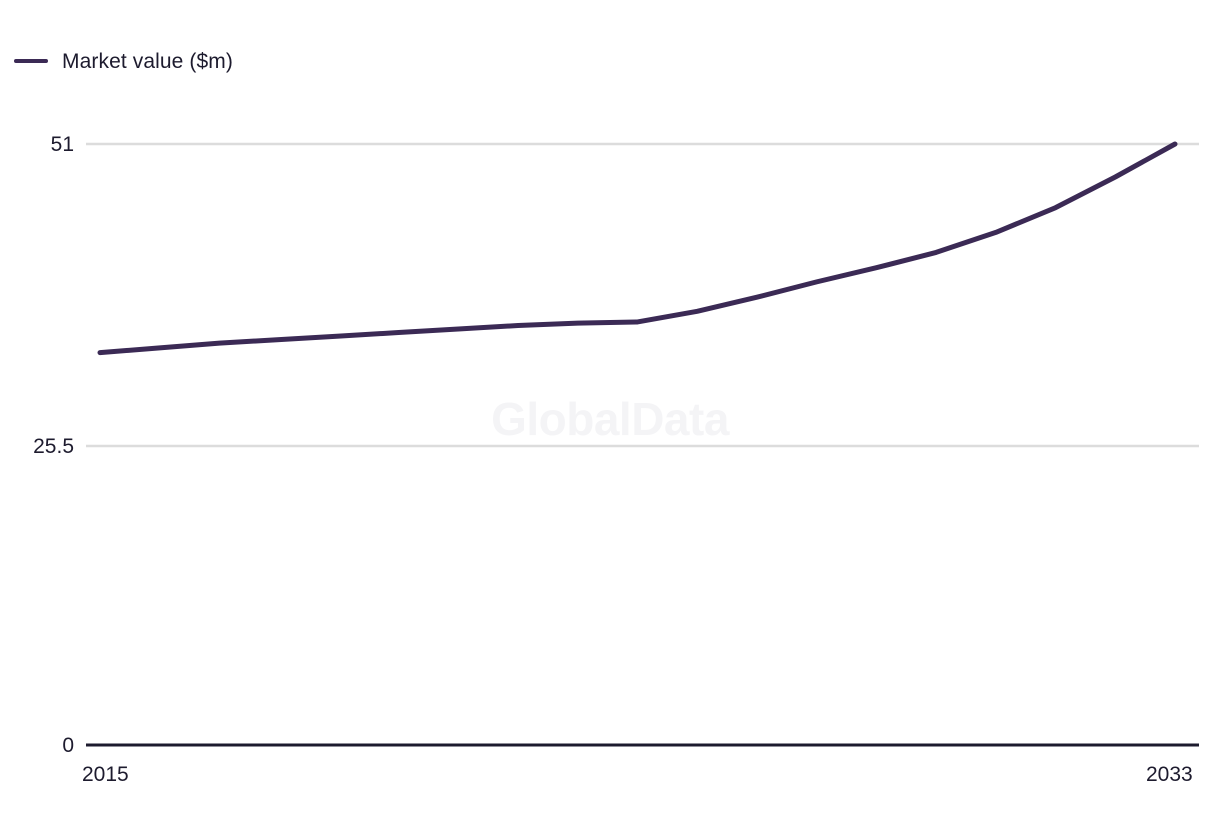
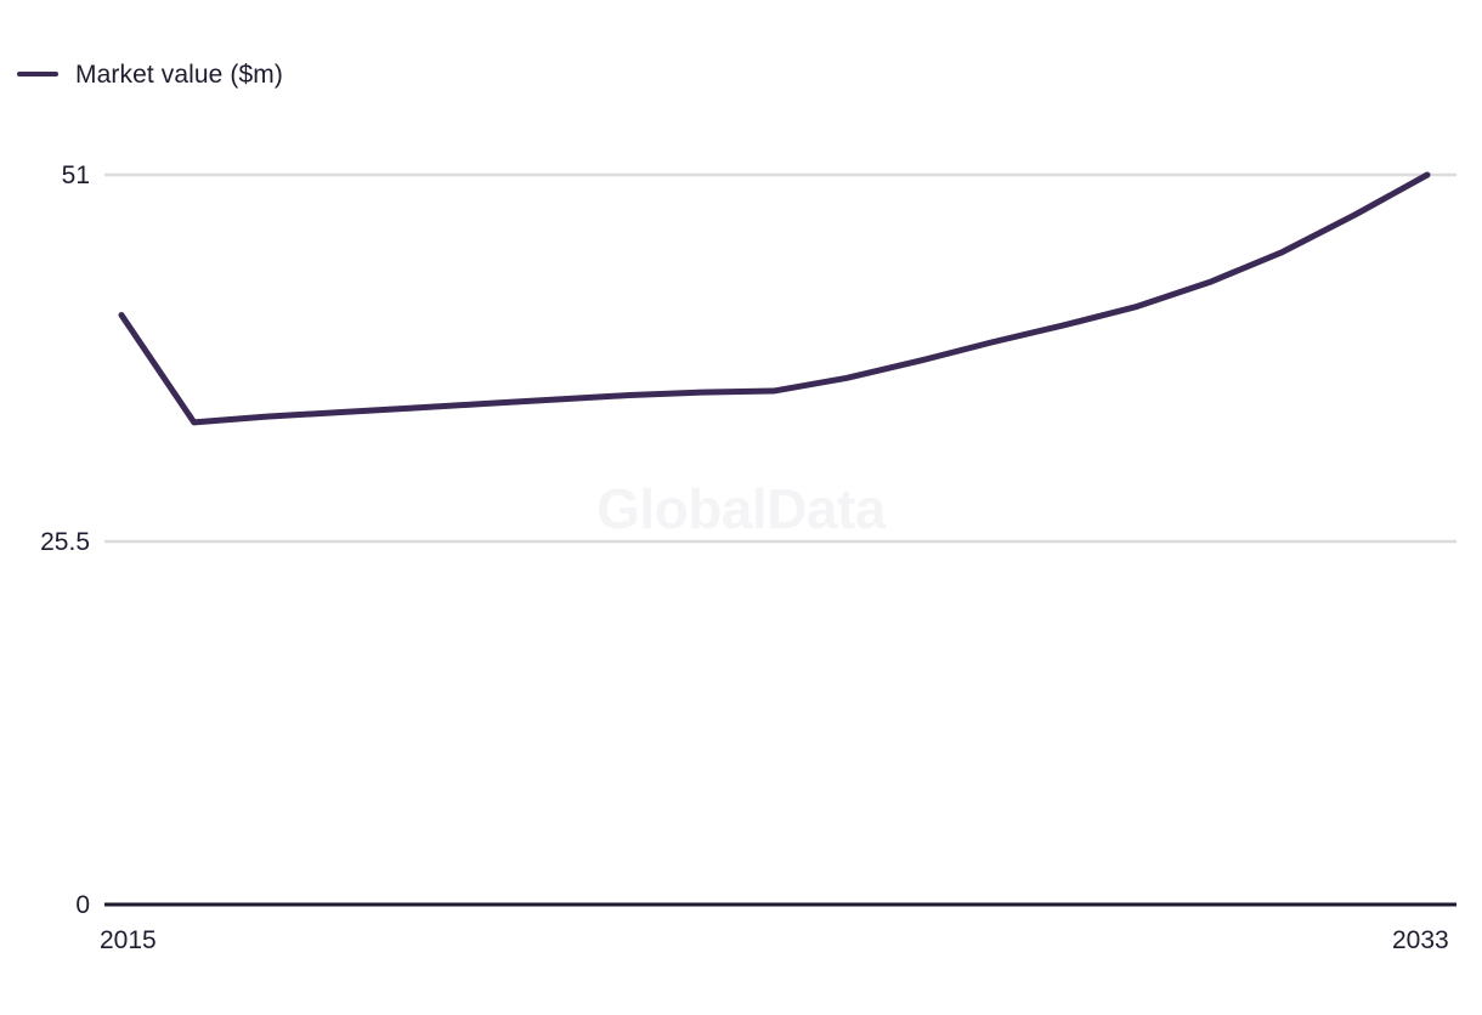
2015: 33.3 -> 41.2
